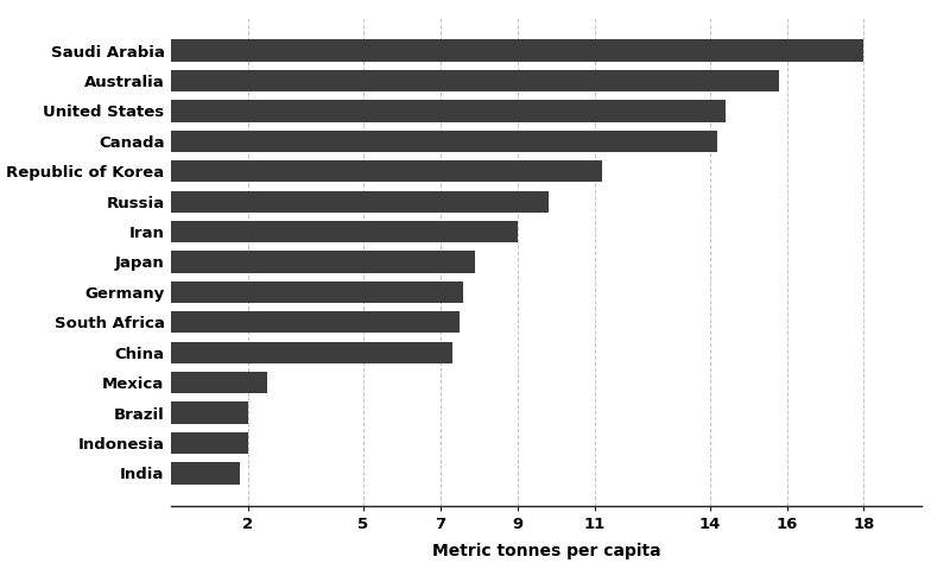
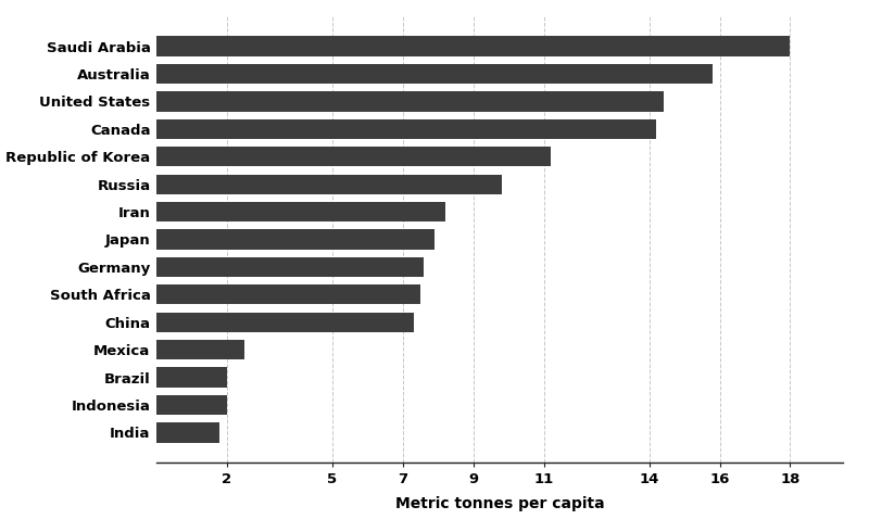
Iran: 9.0 -> 8.2
